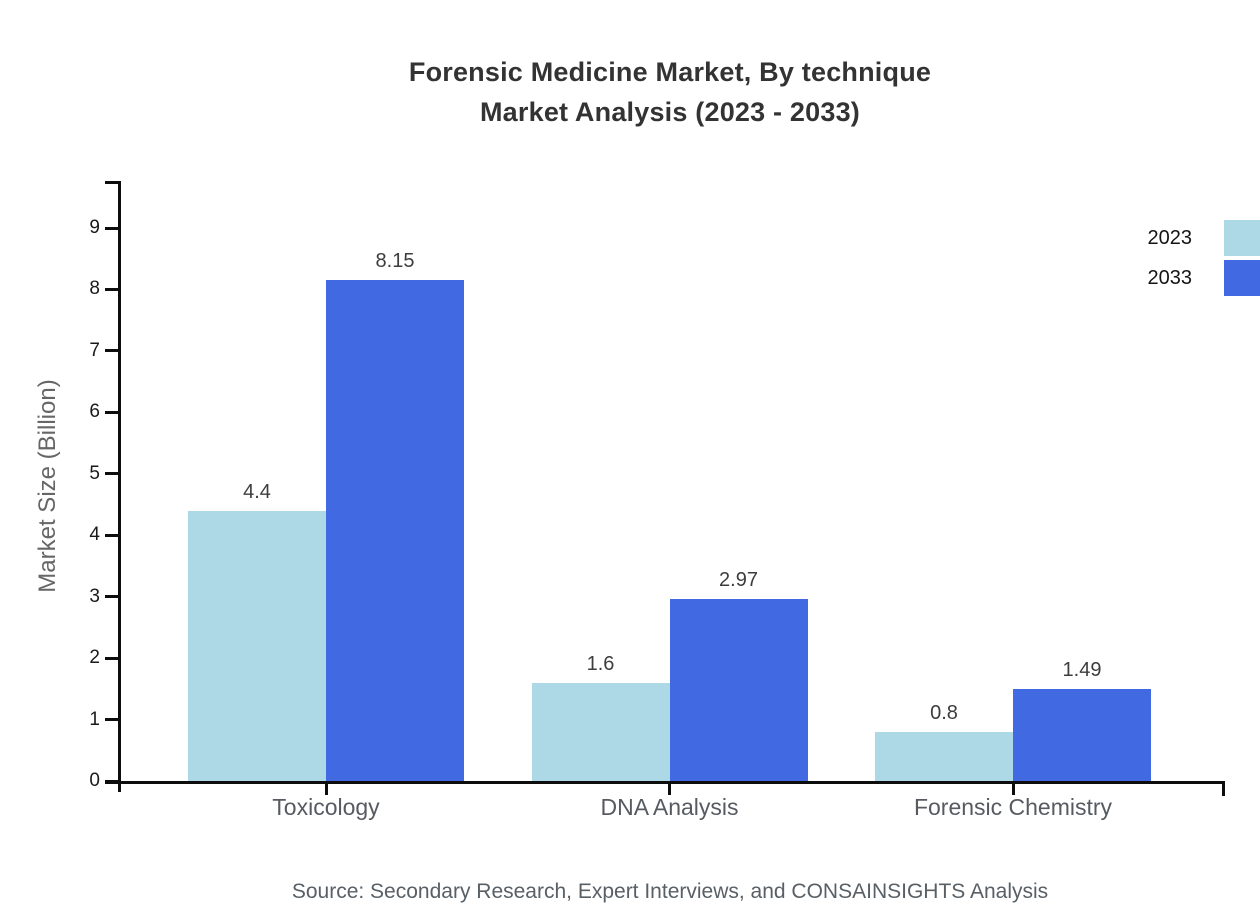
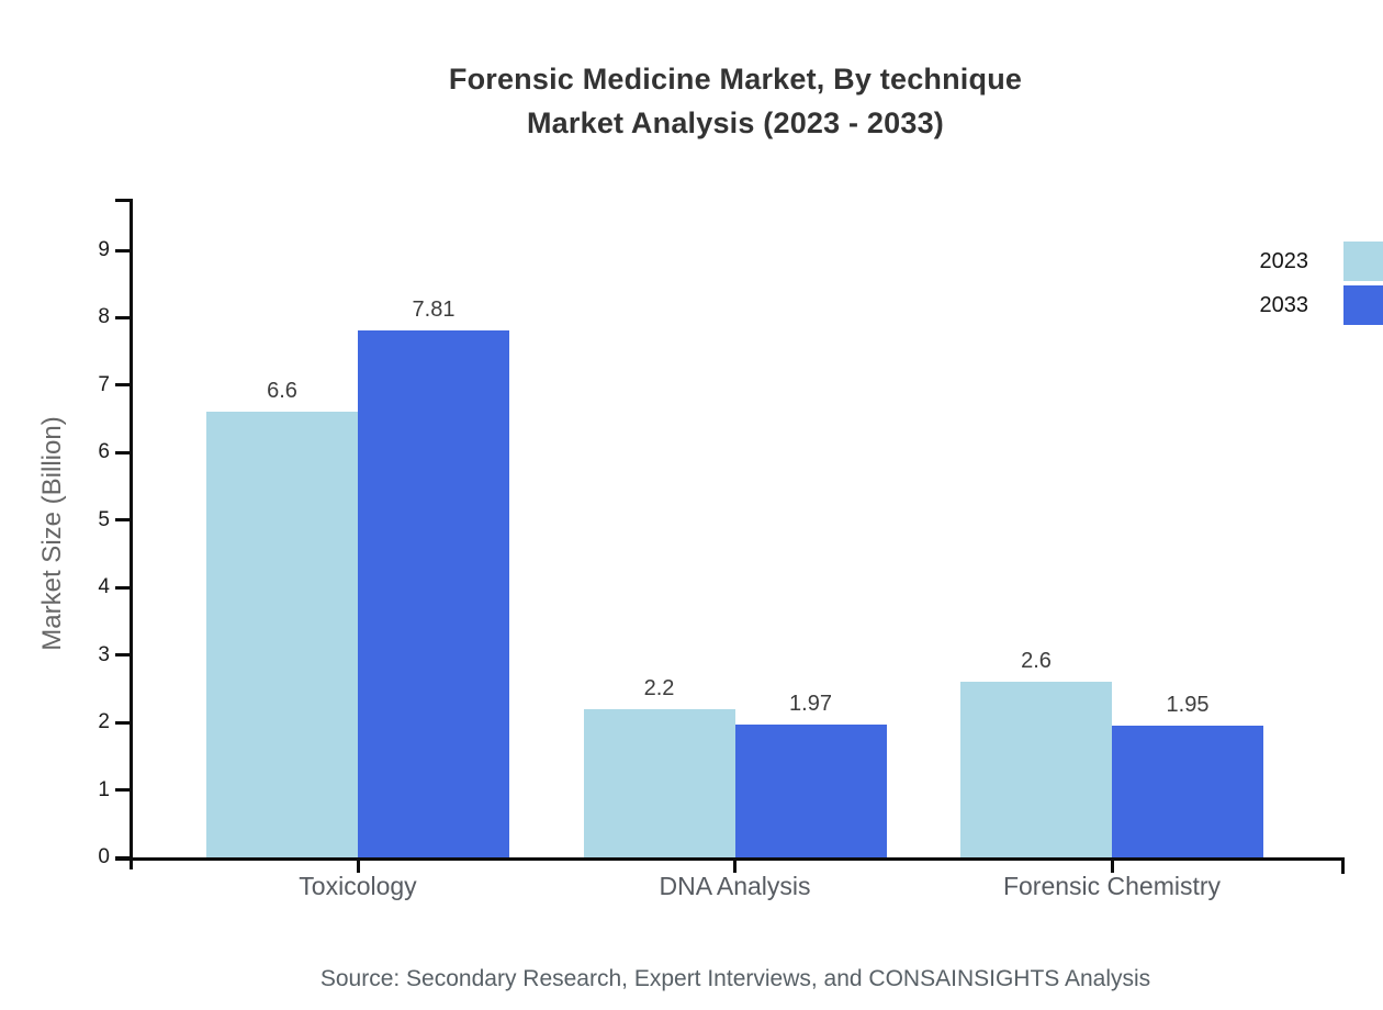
2023/Toxicology: 4.4 -> 6.6
2033/Toxicology: 8.15 -> 7.81
2023/DNA Analysis: 1.6 -> 2.2
2033/DNA Analysis: 2.97 -> 1.97
2023/Forensic Chemistry: 0.8 -> 2.6
2033/Forensic Chemistry: 1.49 -> 1.95
